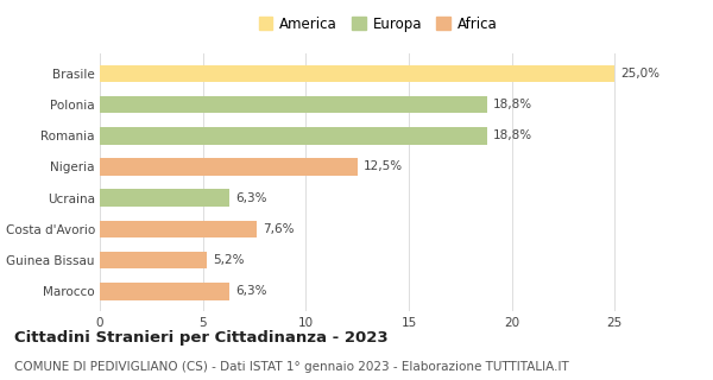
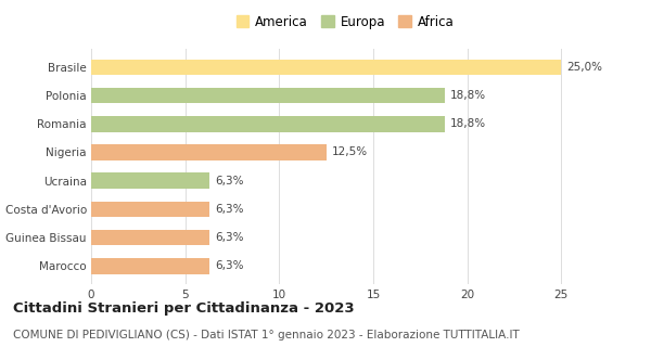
Costa d'Avorio: 7,6% -> 6,3%
Guinea Bissau: 5,2% -> 6,3%
